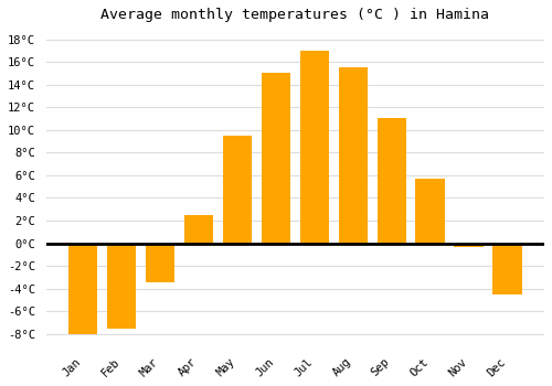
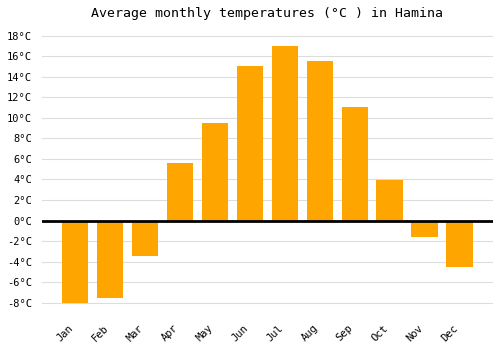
Apr: 2.5°C -> 5.6°C
Oct: 5.7°C -> 3.9°C
Nov: -0.3°C -> -1.6°C
